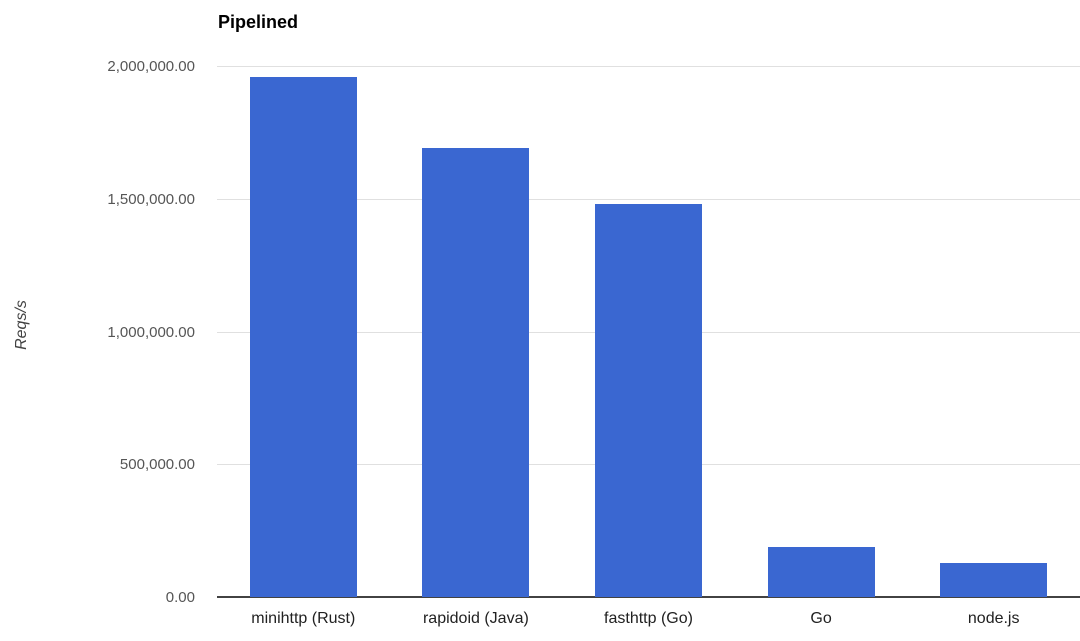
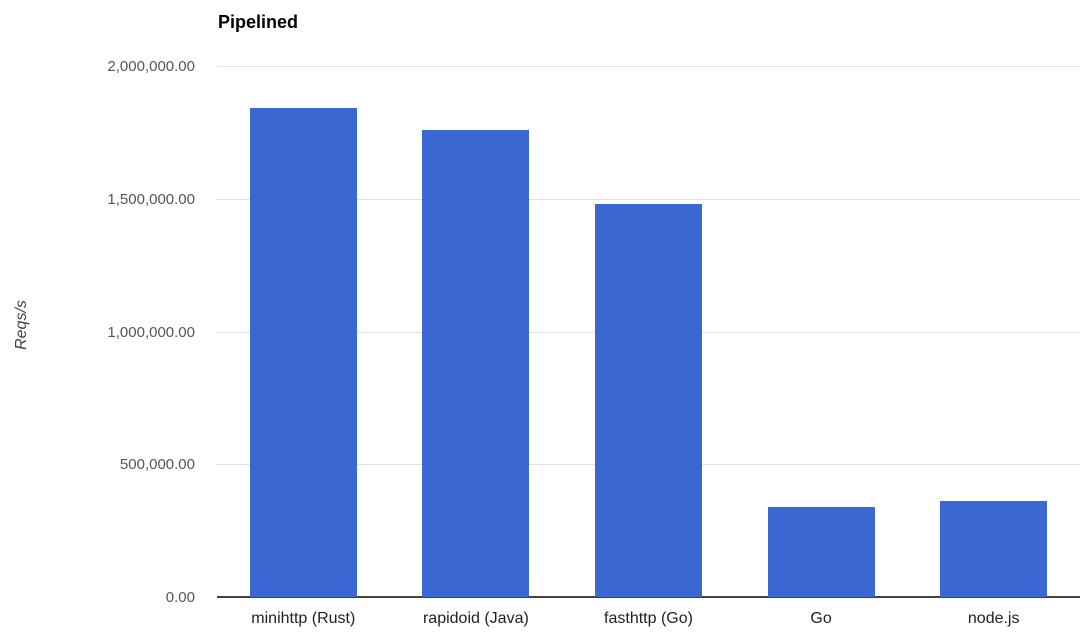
minihttp (Rust): 1960000 -> 1840000
rapidoid (Java): 1690000 -> 1760000
Go: 190000 -> 340000
node.js: 130000 -> 360000
